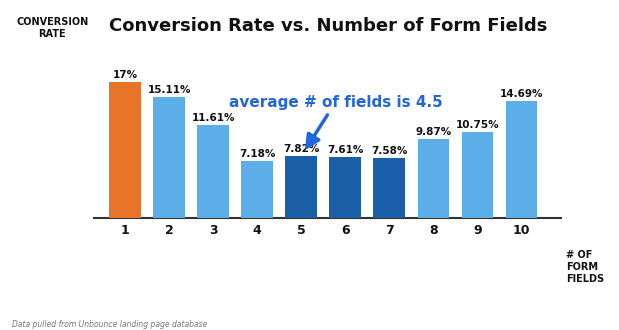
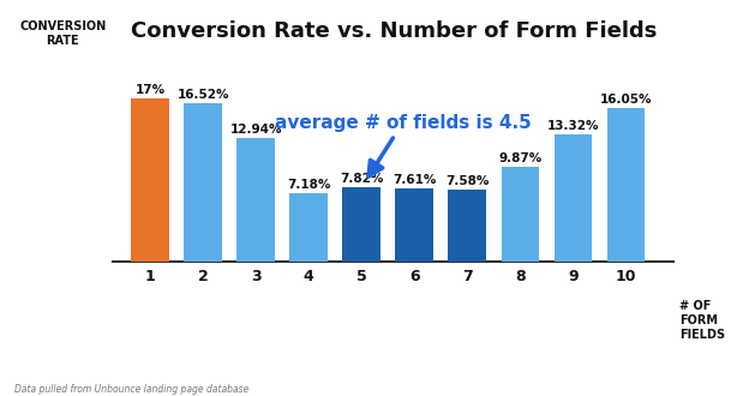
2: 15.11% -> 16.52%
3: 11.61% -> 12.94%
9: 10.75% -> 13.32%
10: 14.69% -> 16.05%
